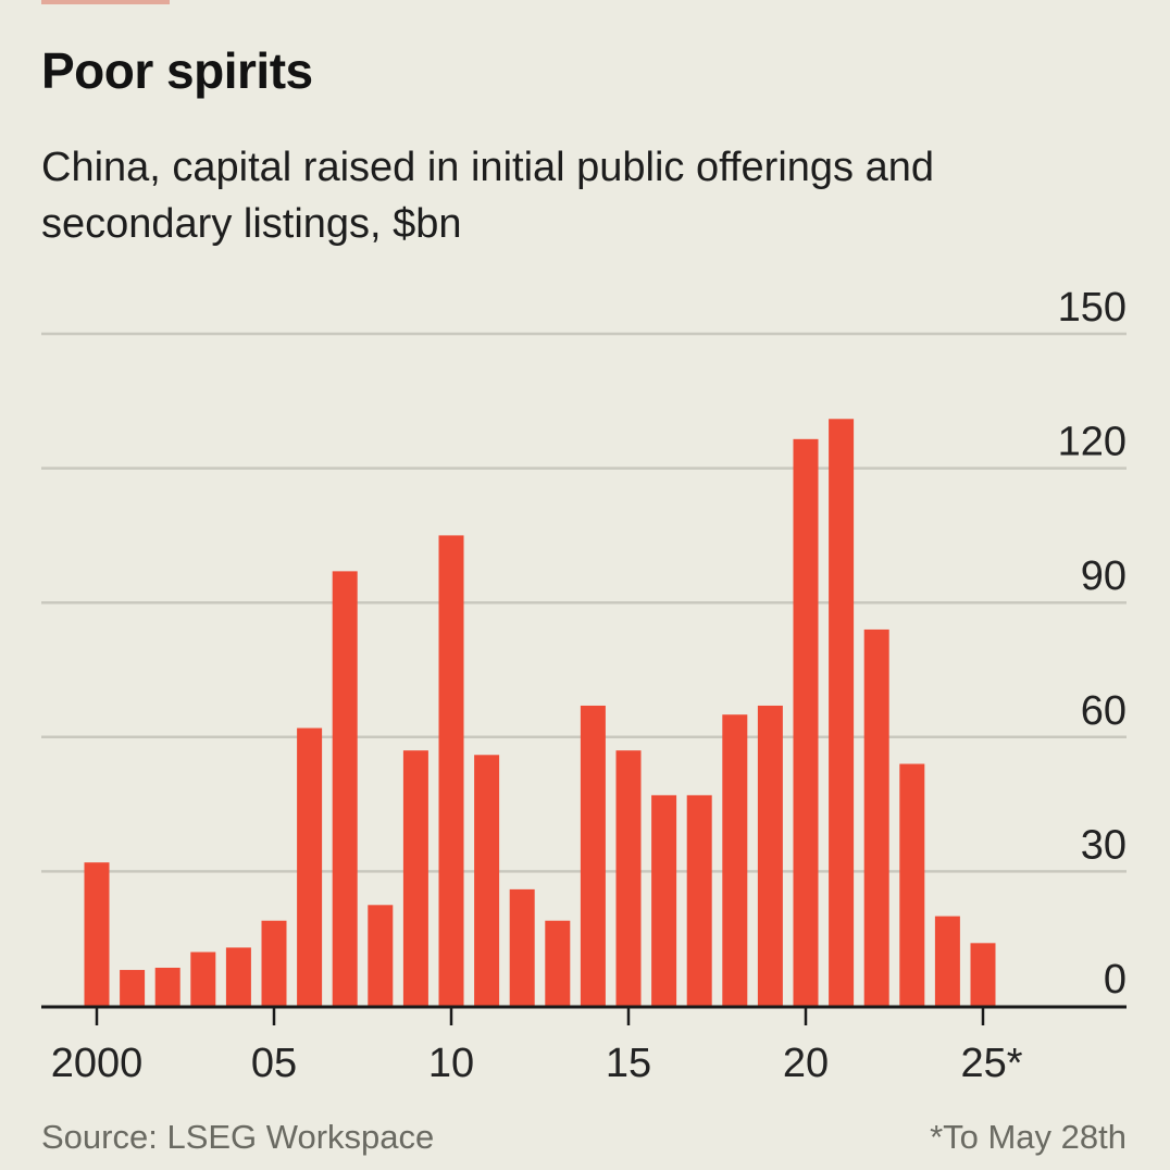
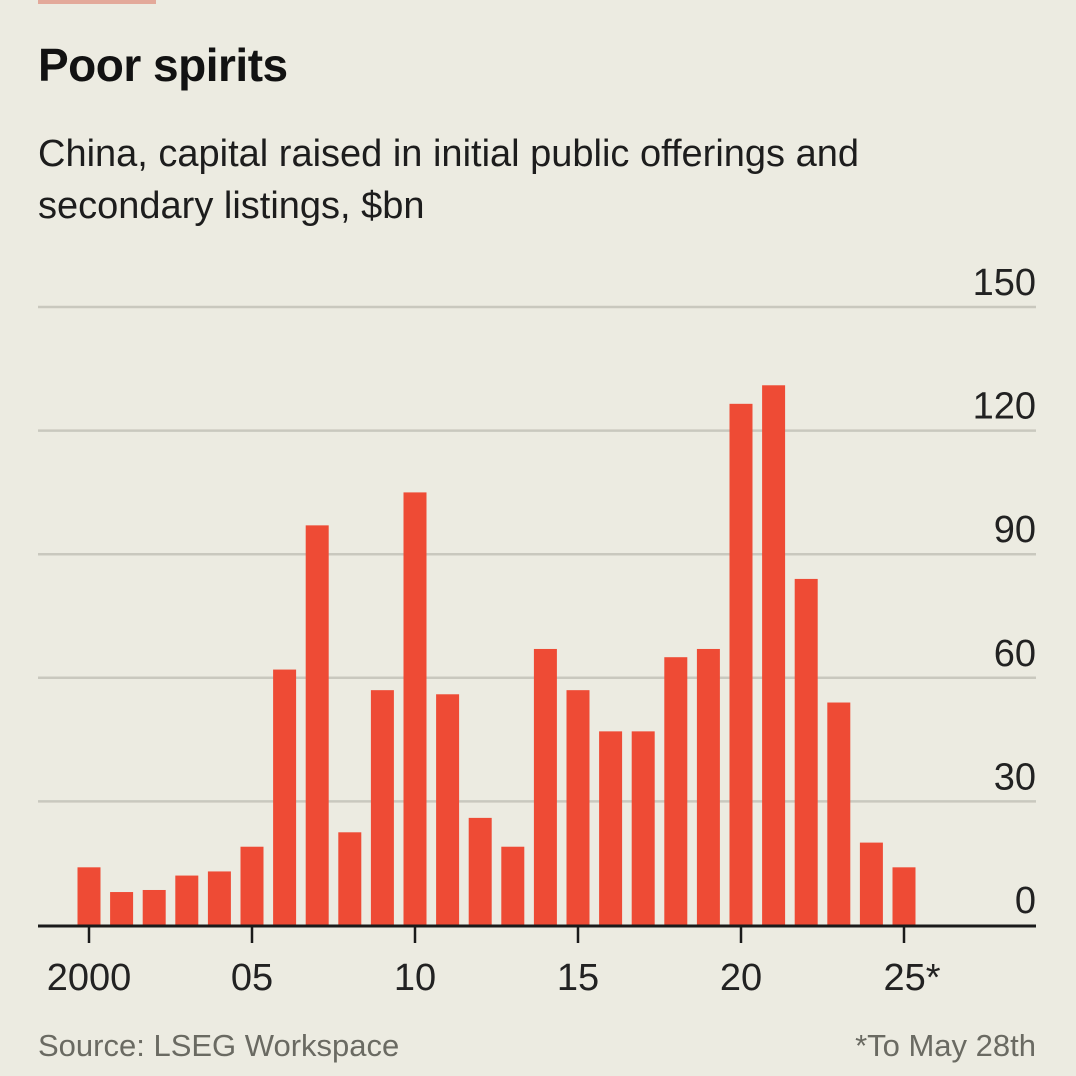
2000: 32 -> 14
